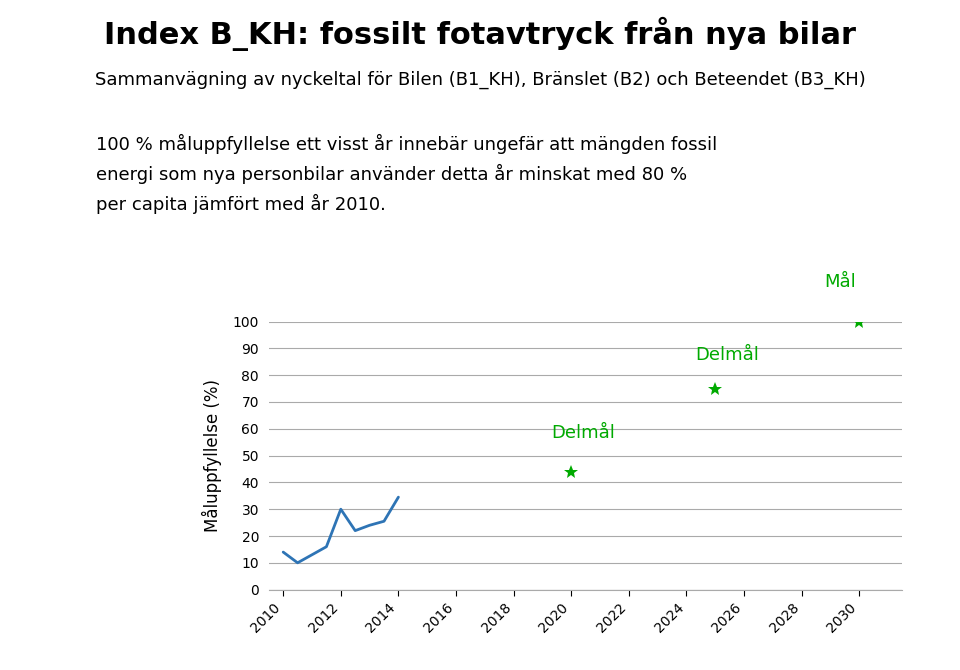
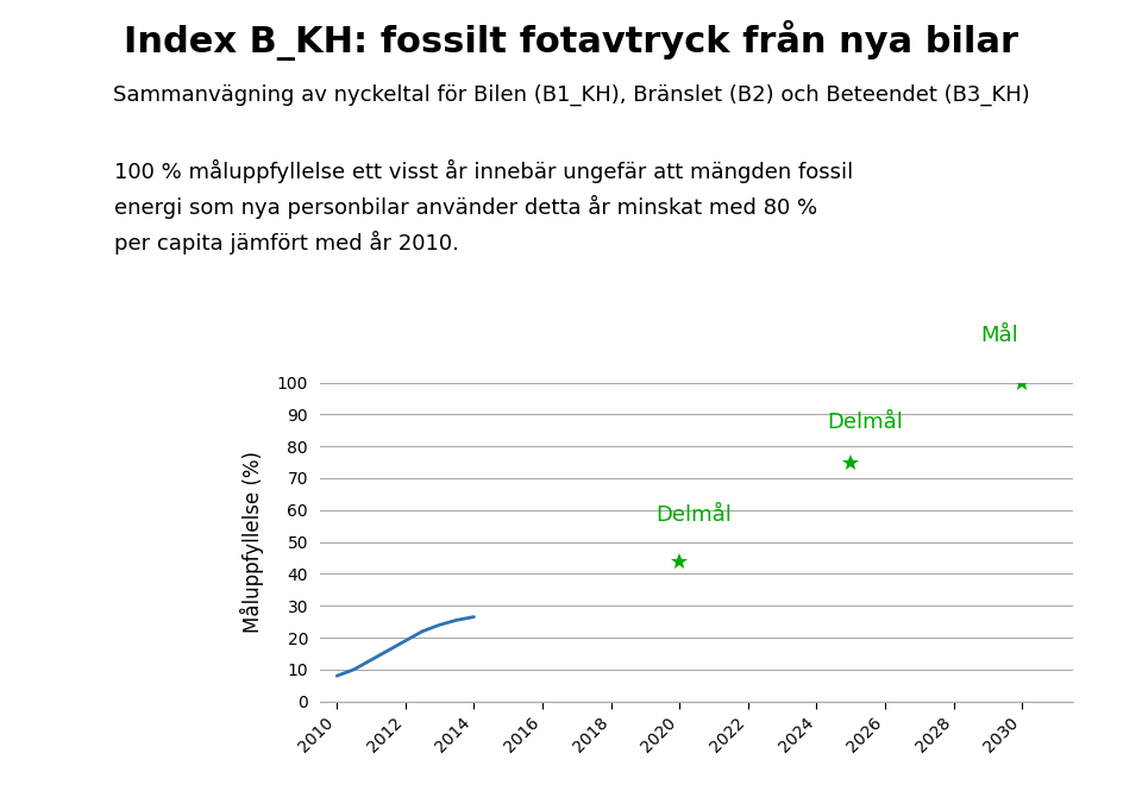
2010: 14.0 -> 8.0
2012: 30.0 -> 19.0
2014: 34.5 -> 26.5
